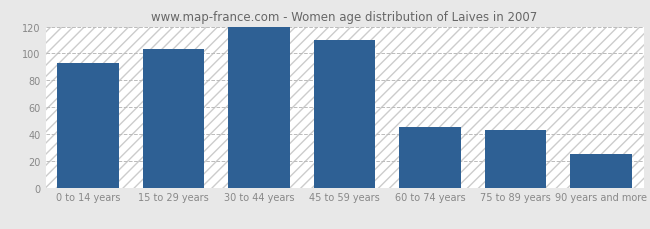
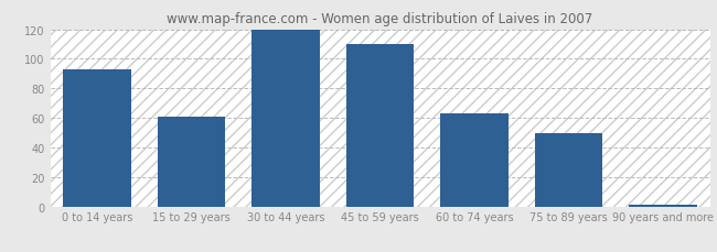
15 to 29 years: 103 -> 61
60 to 74 years: 45 -> 63
75 to 89 years: 43 -> 50
90 years and more: 25 -> 1
